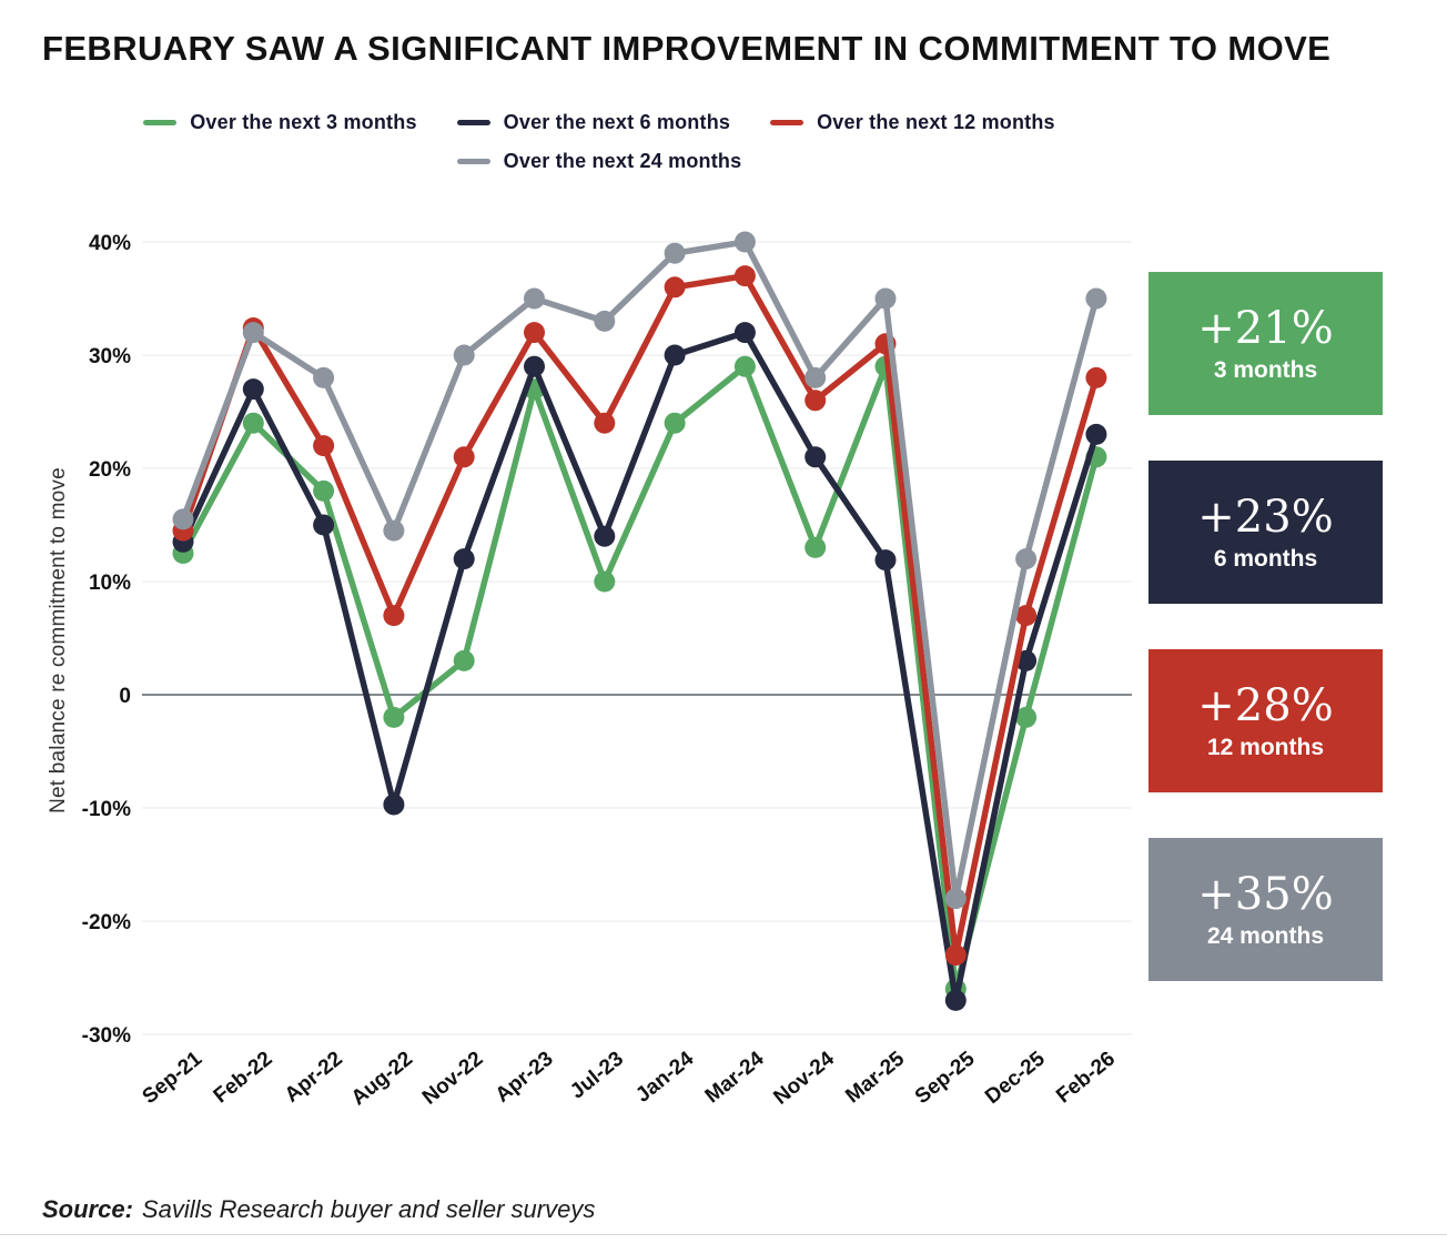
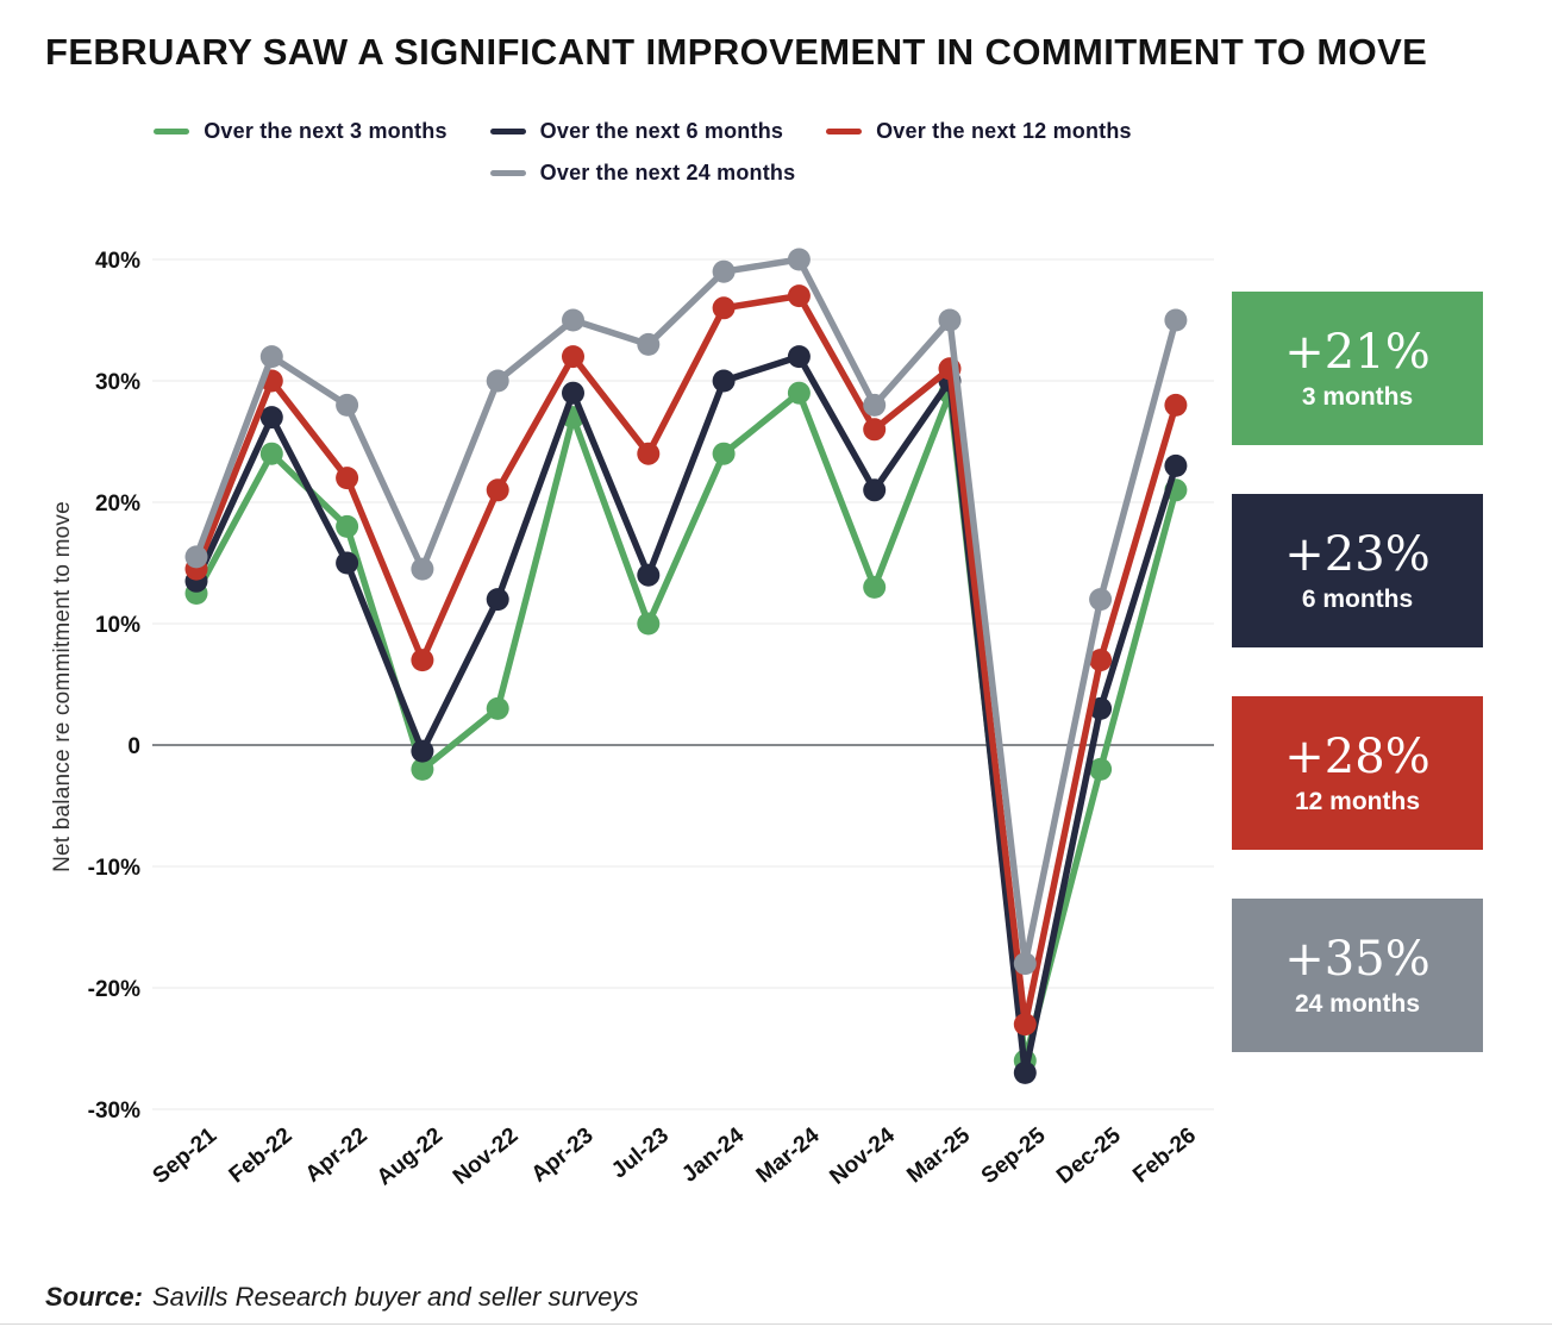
Over the next 12 months/Feb-22: 32.4% -> 30.0%
Over the next 6 months/Aug-22: -9.7% -> -0.5%
Over the next 6 months/Mar-25: 11.9% -> 30.0%
